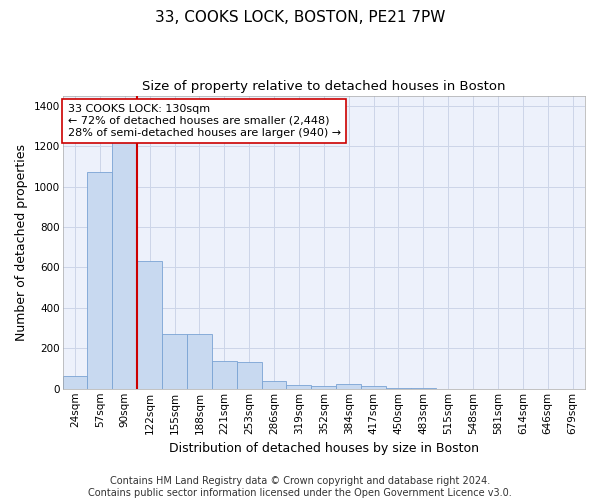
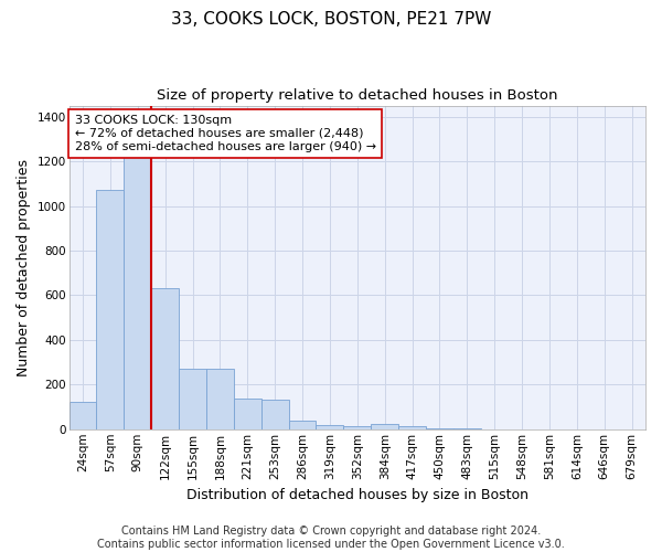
24sqm: 65 -> 120
